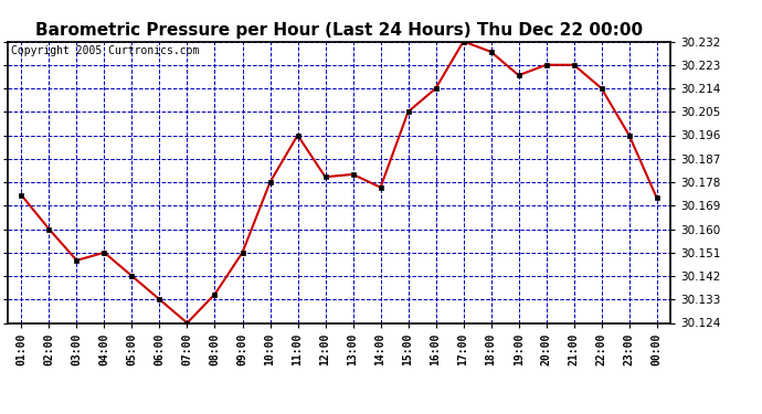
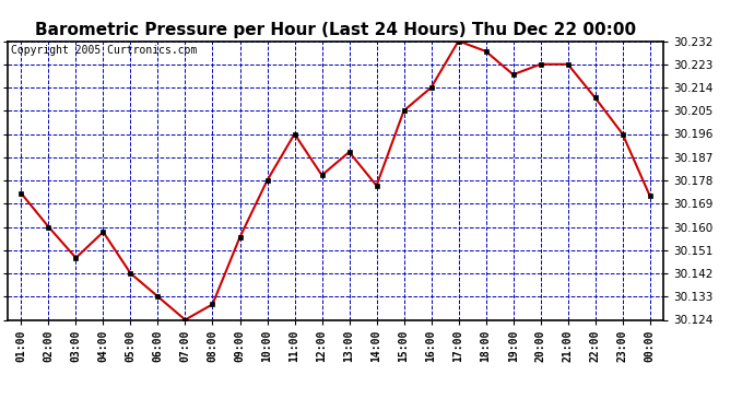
04:00: 30.151 -> 30.158
08:00: 30.135 -> 30.130
09:00: 30.151 -> 30.156
13:00: 30.181 -> 30.189
22:00: 30.214 -> 30.210
